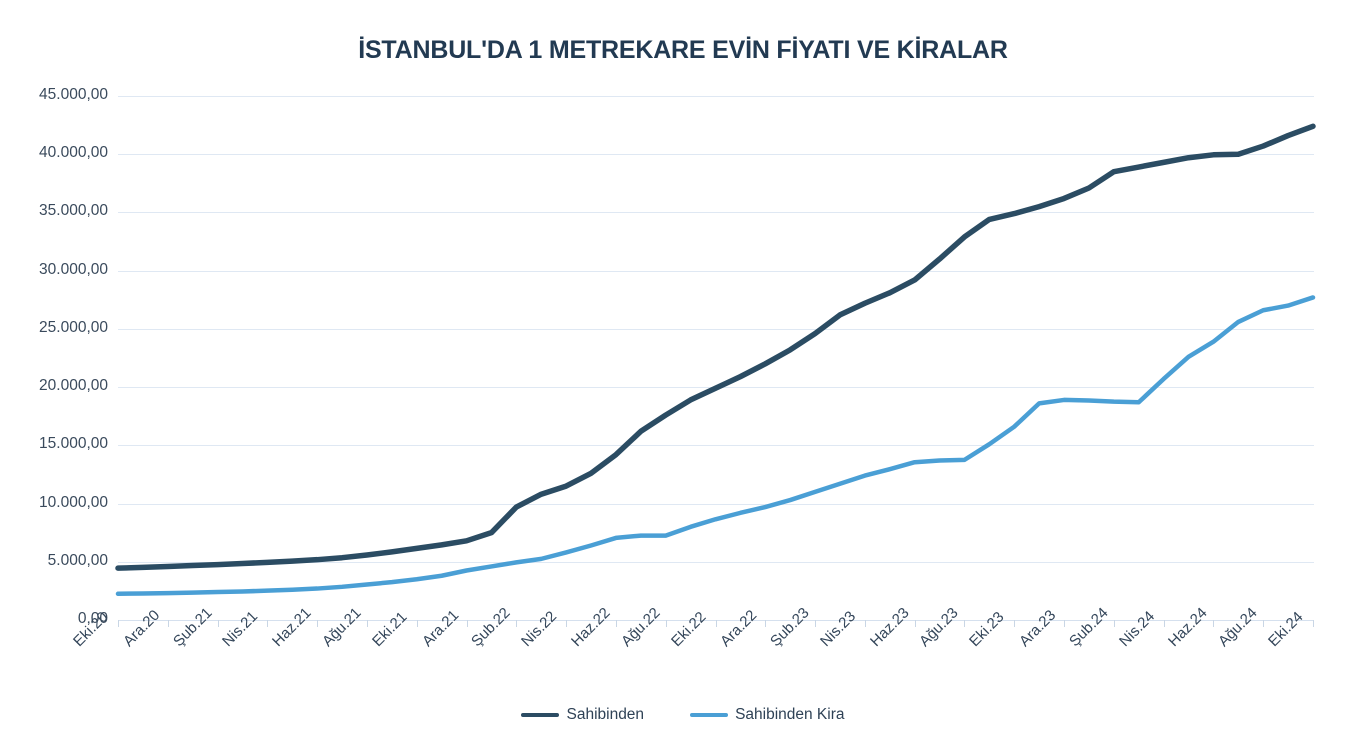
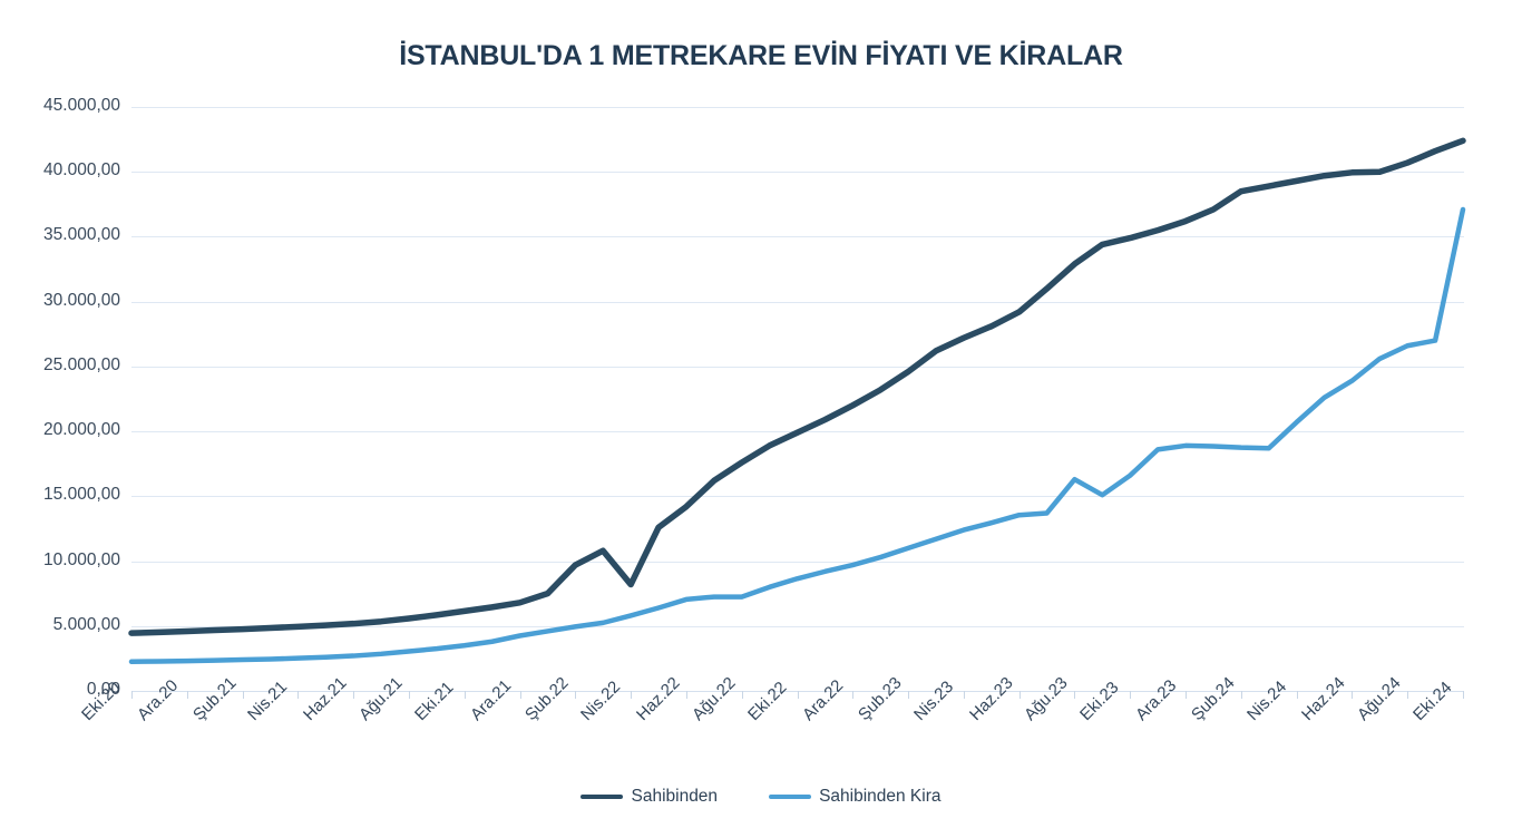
Sahibinden/Nis.22: 11500 -> 8200
Sahibinden Kira/Ağu.23: 13800 -> 16300
Sahibinden Kira/Eki.24: 27700 -> 37100
